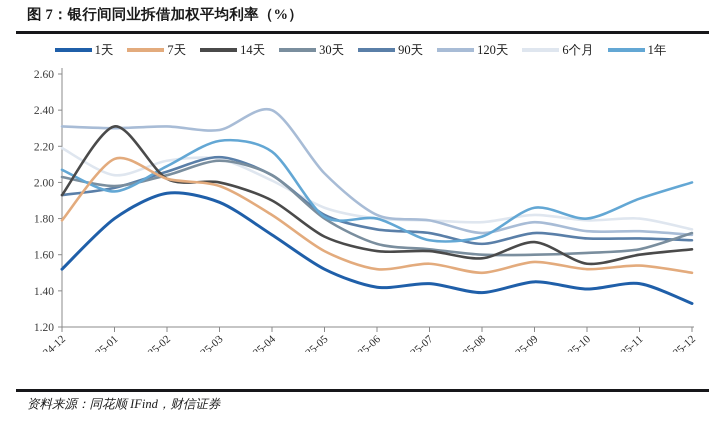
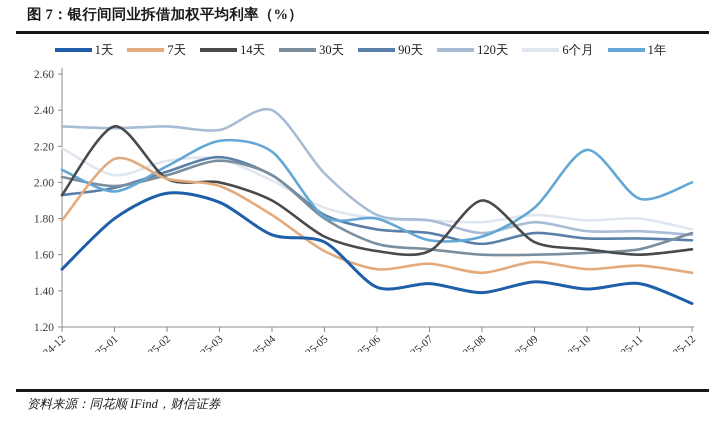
1天/2025-05: 1.52 -> 1.67
14天/2025-08: 1.58 -> 1.90
14天/2025-10: 1.55 -> 1.63
1年/2025-10: 1.80 -> 2.18
